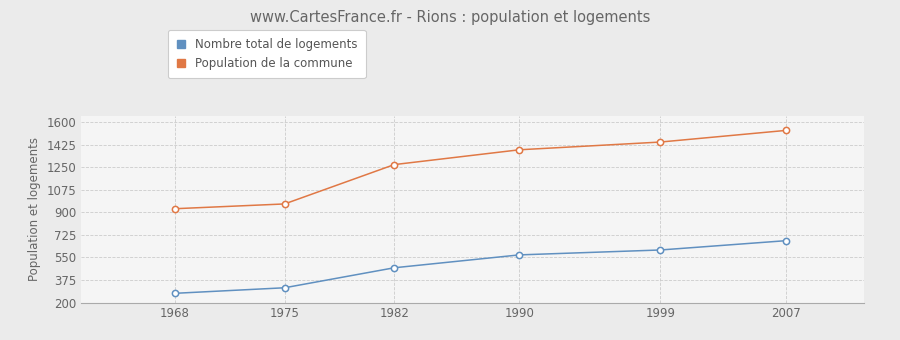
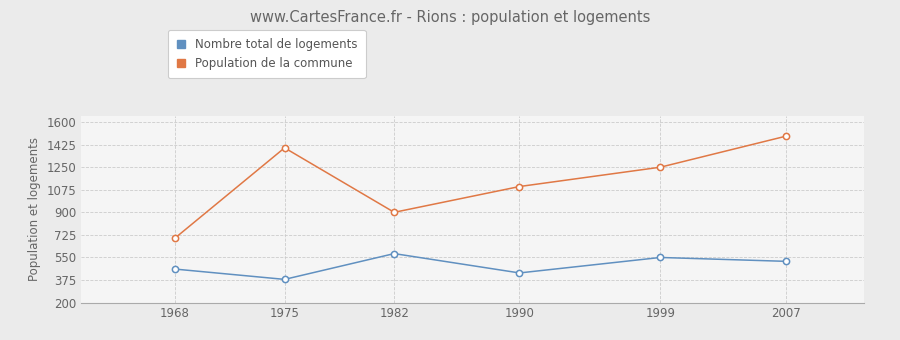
Nombre total de logements/1968: 270 -> 460
Population de la commune/1968: 930 -> 700
Nombre total de logements/1975: 320 -> 380
Population de la commune/1975: 960 -> 1400
Nombre total de logements/1982: 470 -> 580
Population de la commune/1982: 1270 -> 900
Nombre total de logements/1990: 570 -> 430
Population de la commune/1990: 1380 -> 1100
Nombre total de logements/1999: 610 -> 550
Population de la commune/1999: 1440 -> 1250
Nombre total de logements/2007: 680 -> 520
Population de la commune/2007: 1540 -> 1490
